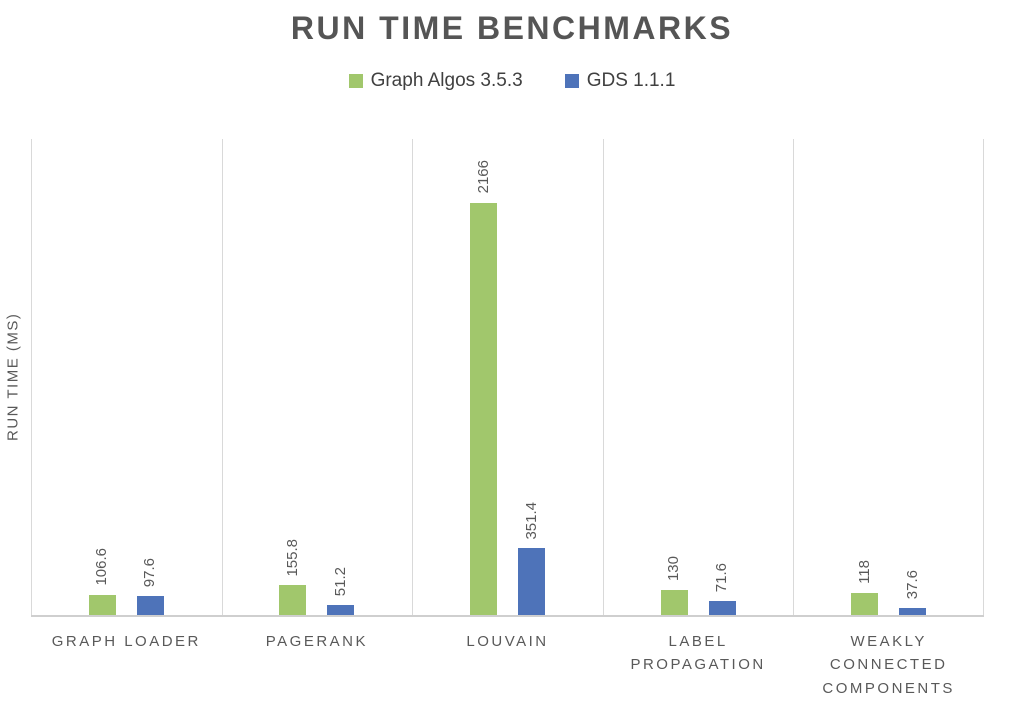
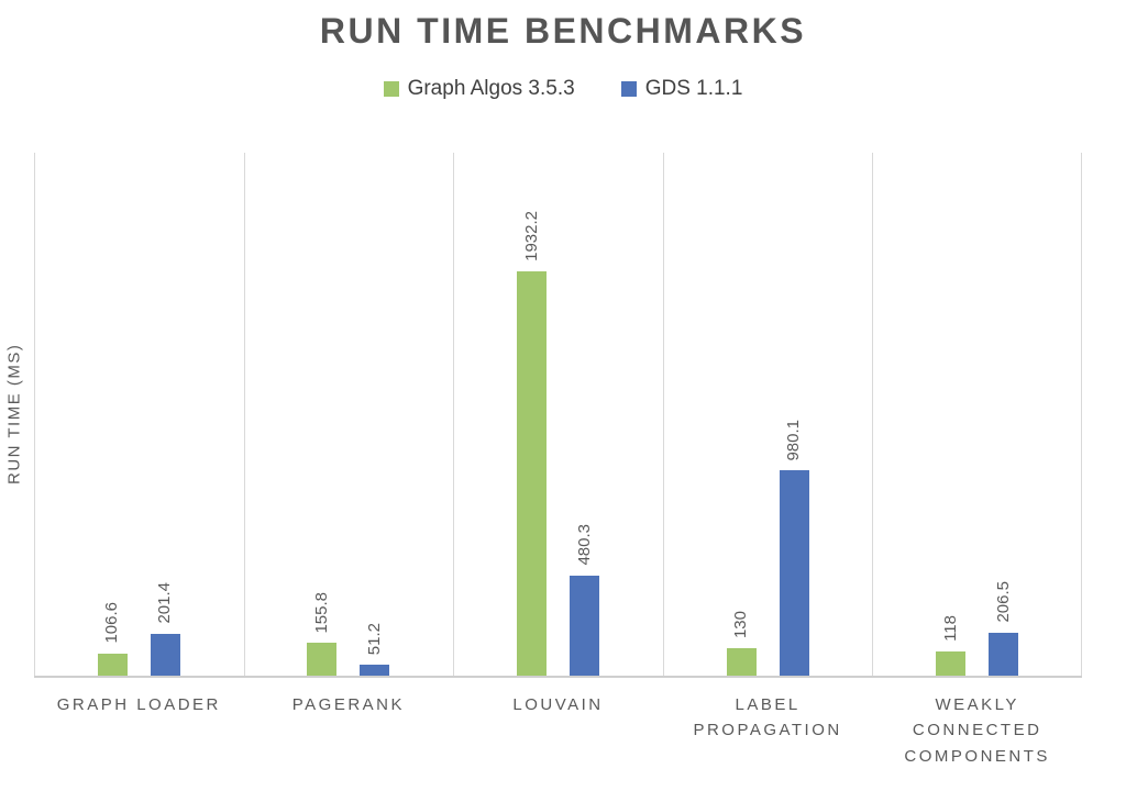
GDS 1.1.1/GRAPH LOADER: 97.6 -> 201.4
Graph Algos 3.5.3/LOUVAIN: 2166 -> 1932.2
GDS 1.1.1/LOUVAIN: 351.4 -> 480.3
GDS 1.1.1/LABEL PROPAGATION: 71.6 -> 980.1
GDS 1.1.1/WEAKLY CONNECTED COMPONENTS: 37.6 -> 206.5
